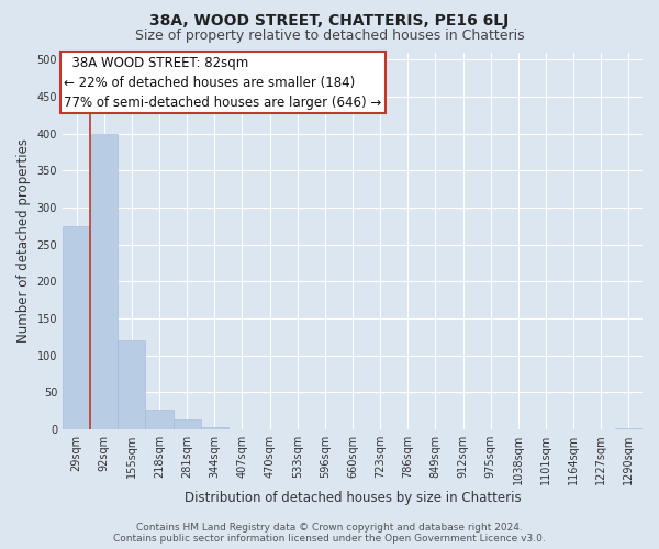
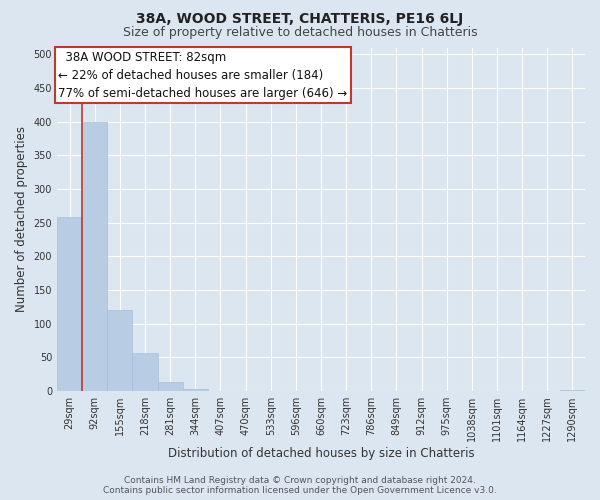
29sqm: 275 -> 258
218sqm: 27 -> 56
